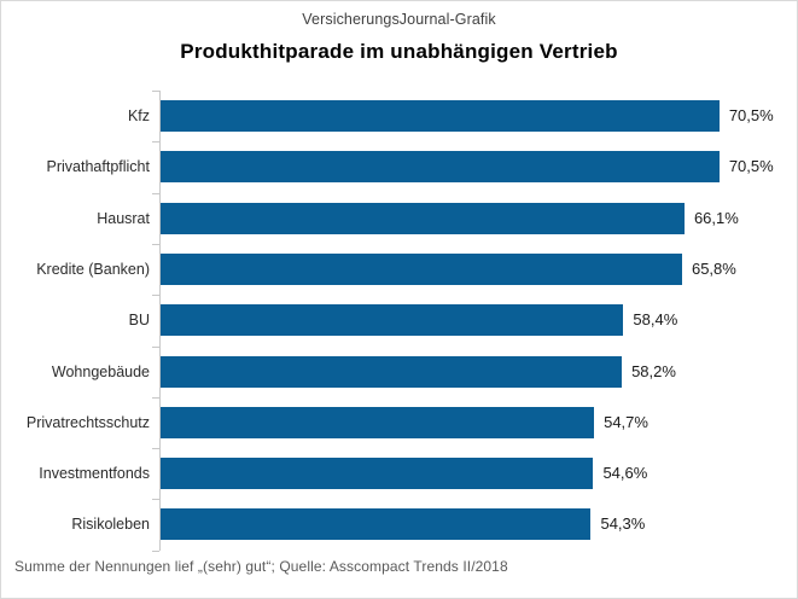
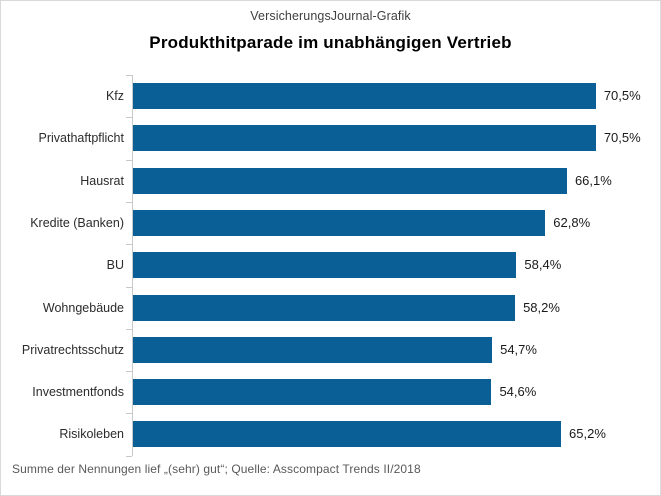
Kredite (Banken): 65,8% -> 62,8%
Risikoleben: 54,3% -> 65,2%
